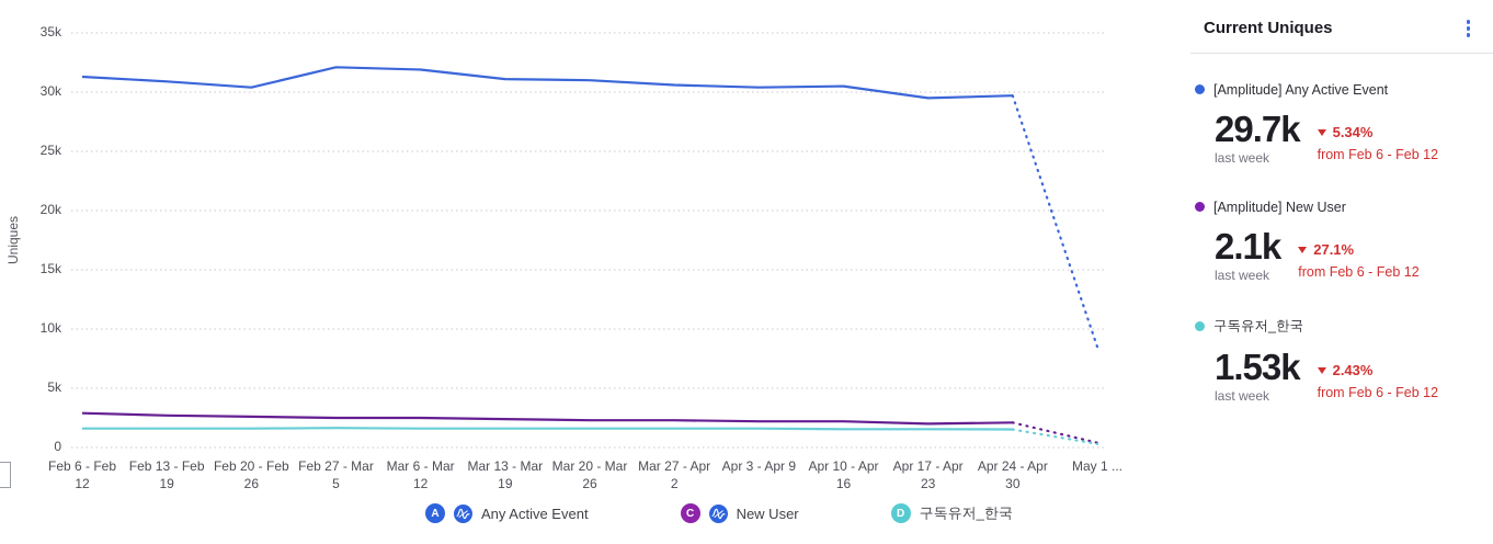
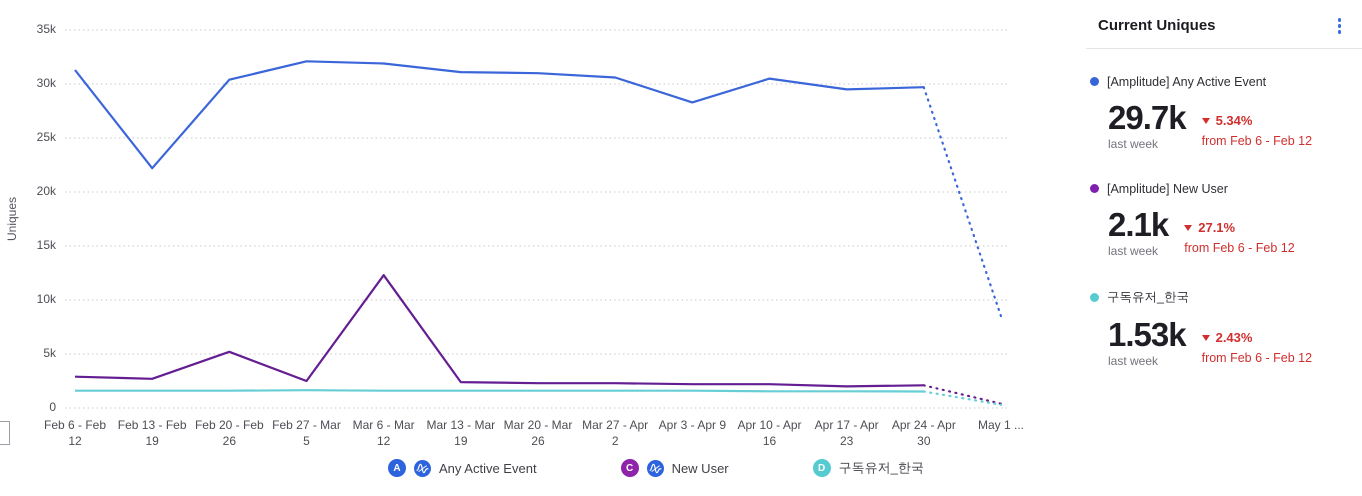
[Amplitude] Any Active Event/Feb 13 - Feb 19: 30.9k -> 22.2k
[Amplitude] New User/Feb 20 - Feb 26: 2.6k -> 5.2k
[Amplitude] New User/Mar 6 - Mar 12: 2.5k -> 12.3k
[Amplitude] Any Active Event/Apr 3 - Apr 9: 30.4k -> 28.3k
